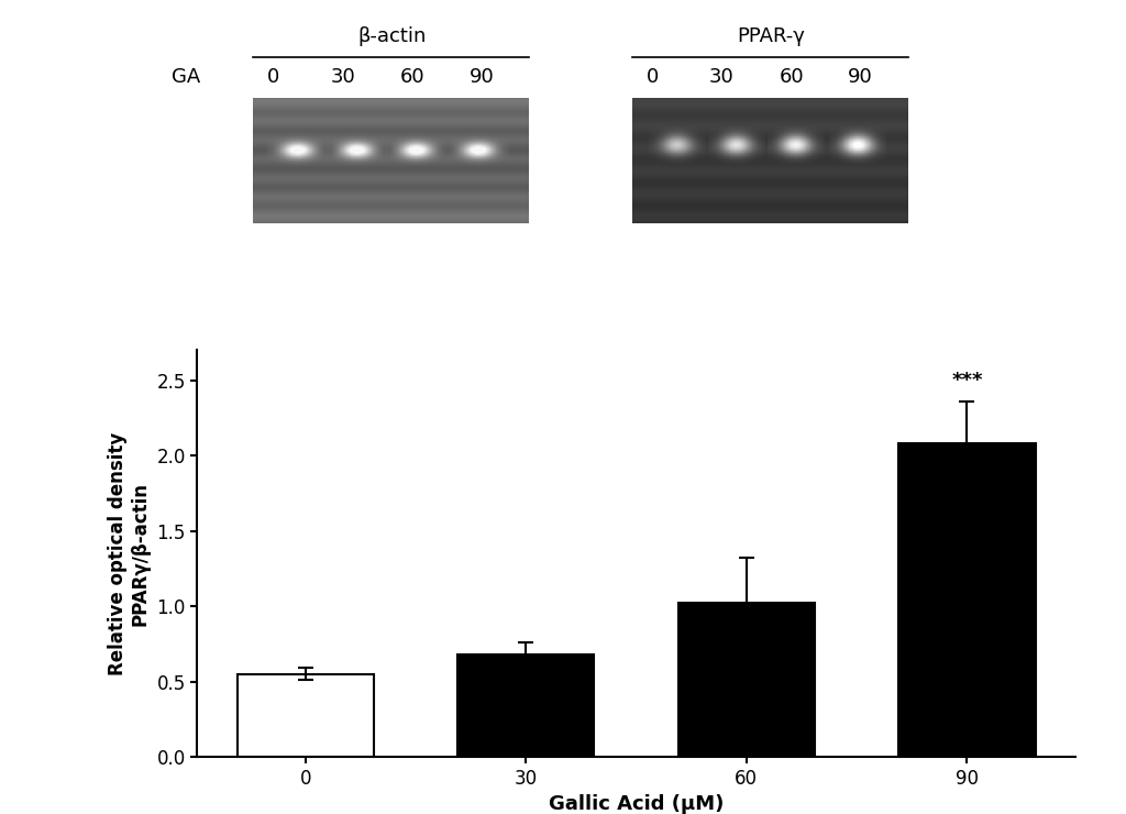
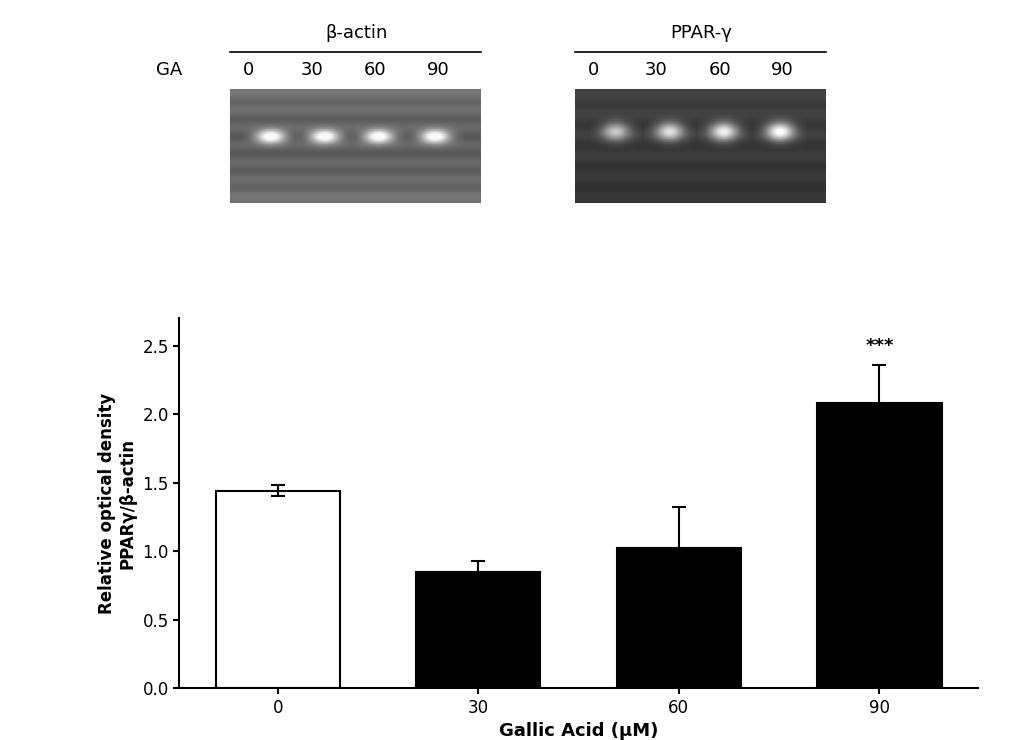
0: 0.55 -> 1.44
30: 0.68 -> 0.85
